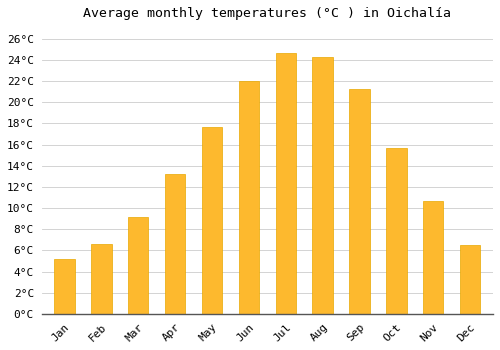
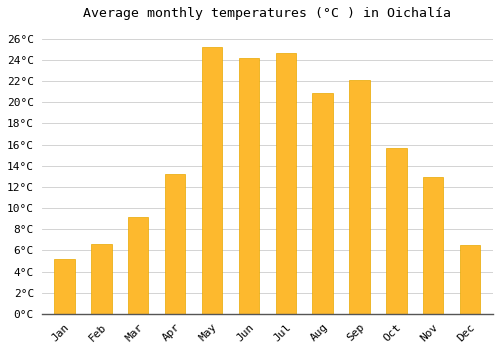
May: 17.7°C -> 25.2°C
Jun: 22.0°C -> 24.2°C
Aug: 24.3°C -> 20.9°C
Sep: 21.2°C -> 22.1°C
Nov: 10.7°C -> 12.9°C
